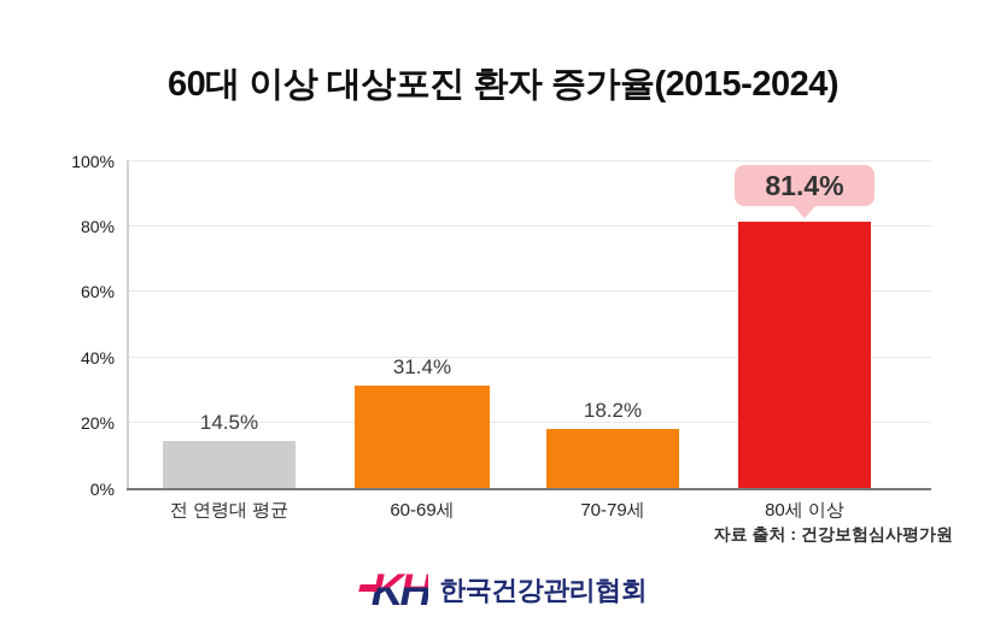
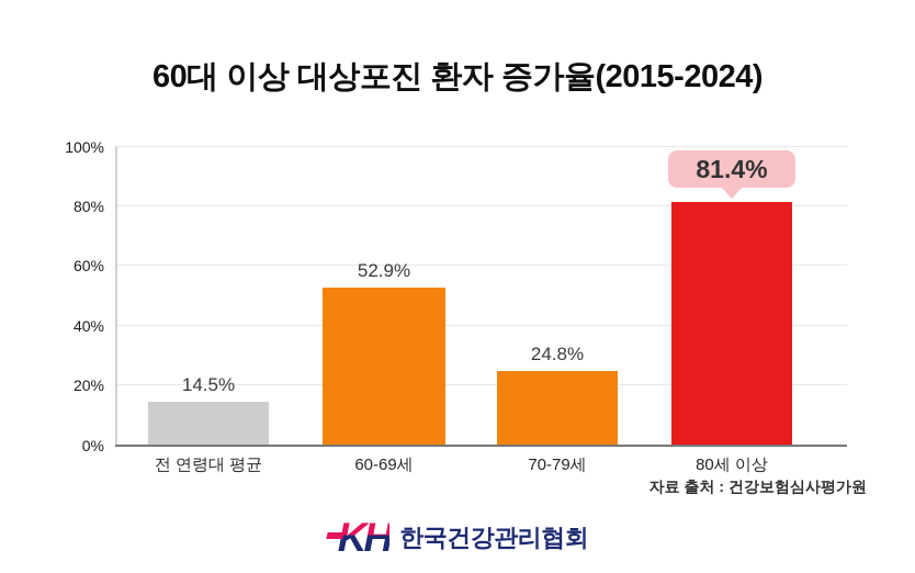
60-69세: 31.4% -> 52.9%
70-79세: 18.2% -> 24.8%
